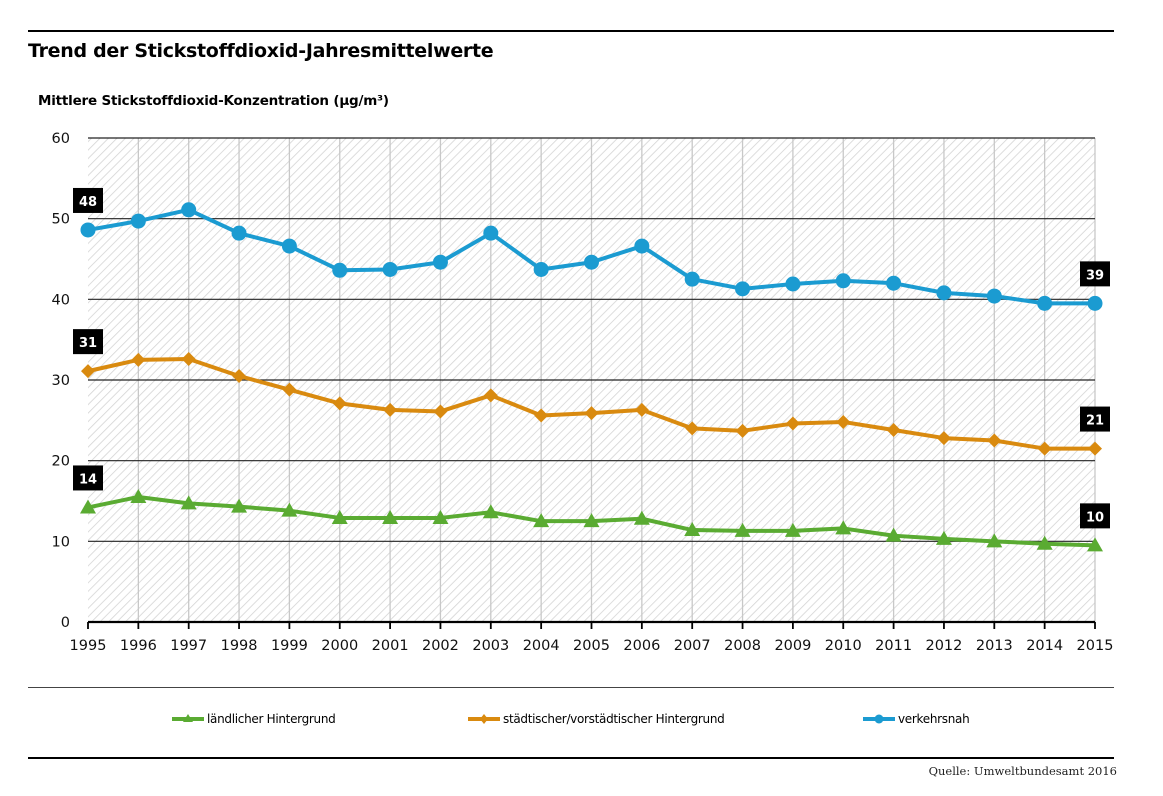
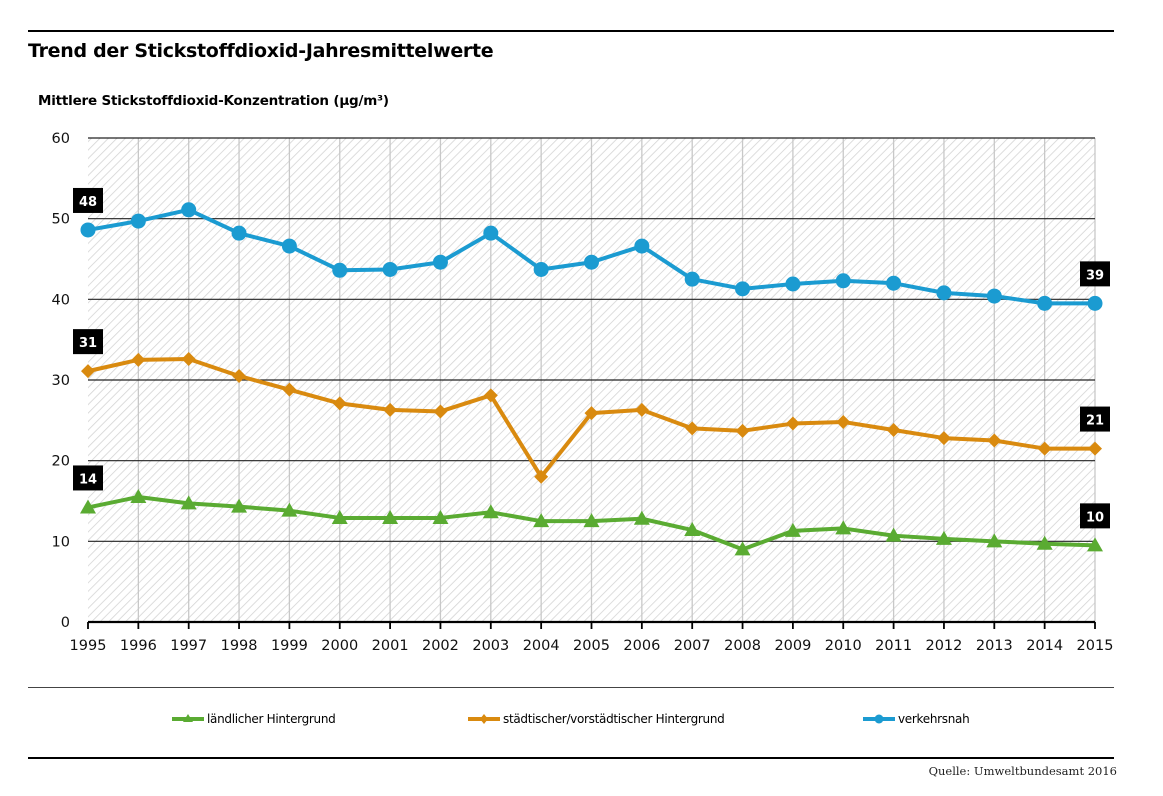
städtischer/vorstädtischer Hintergrund/2004: 26 -> 18
ländlicher Hintergrund/2008: 11 -> 9
